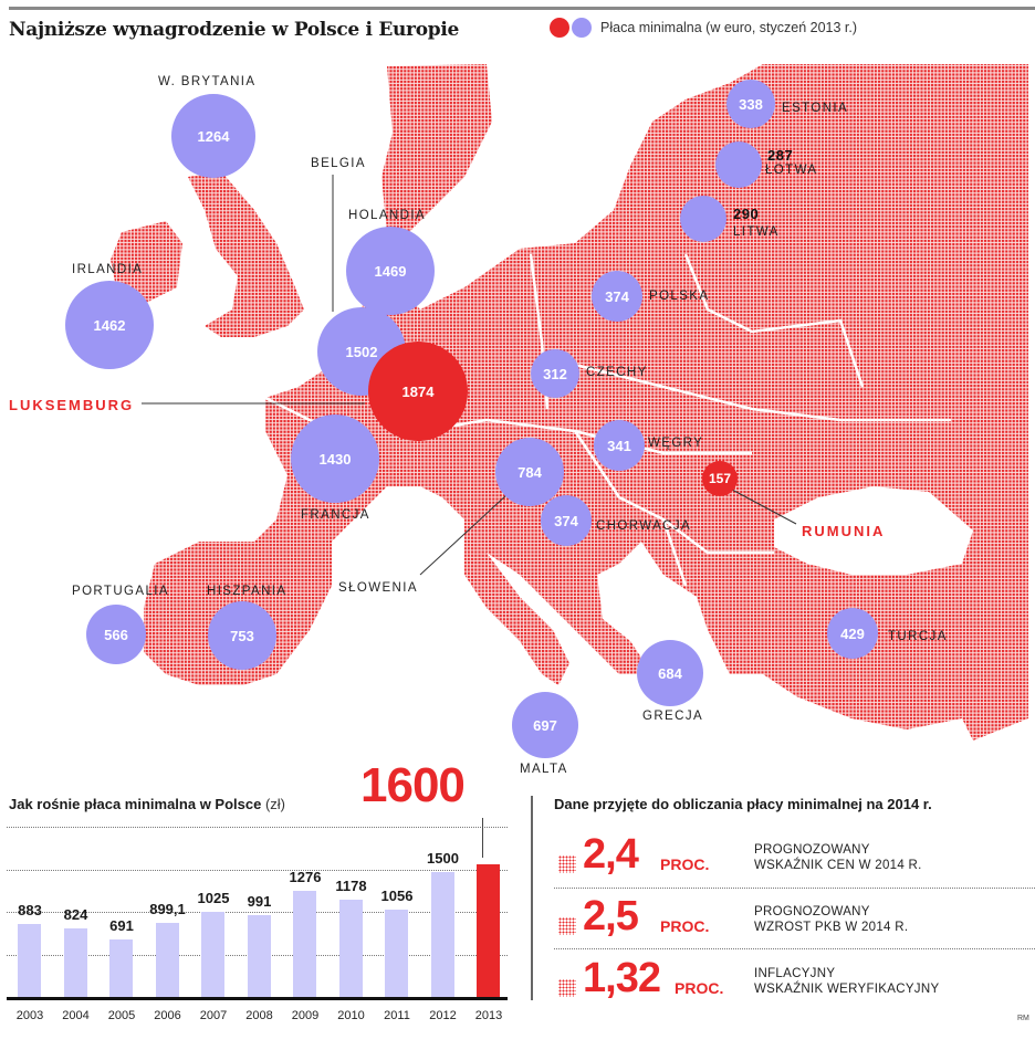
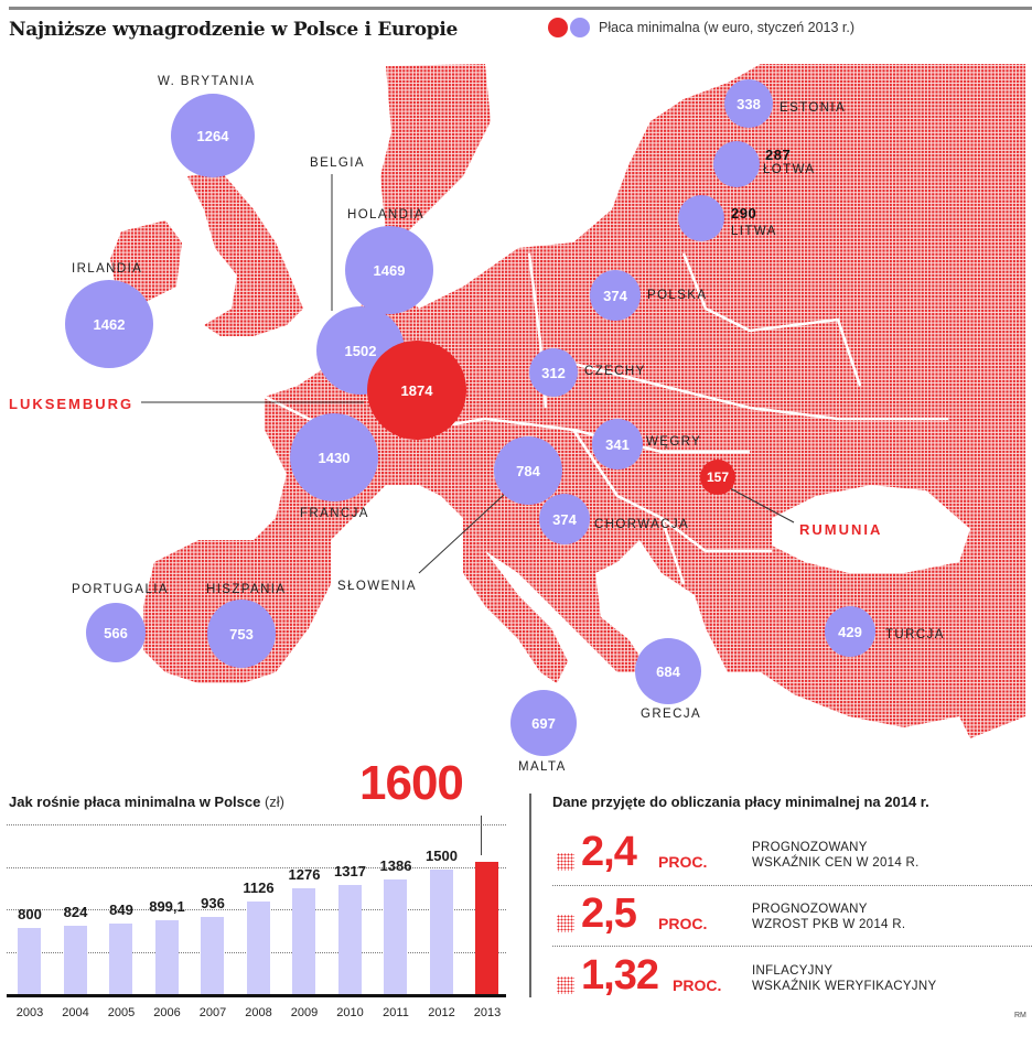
Jak rośnie płaca minimalna w Polsce (zł)/2003: 883 -> 800
Jak rośnie płaca minimalna w Polsce (zł)/2005: 691 -> 849
Jak rośnie płaca minimalna w Polsce (zł)/2007: 1025 -> 936
Jak rośnie płaca minimalna w Polsce (zł)/2008: 991 -> 1126
Jak rośnie płaca minimalna w Polsce (zł)/2010: 1178 -> 1317
Jak rośnie płaca minimalna w Polsce (zł)/2011: 1056 -> 1386
